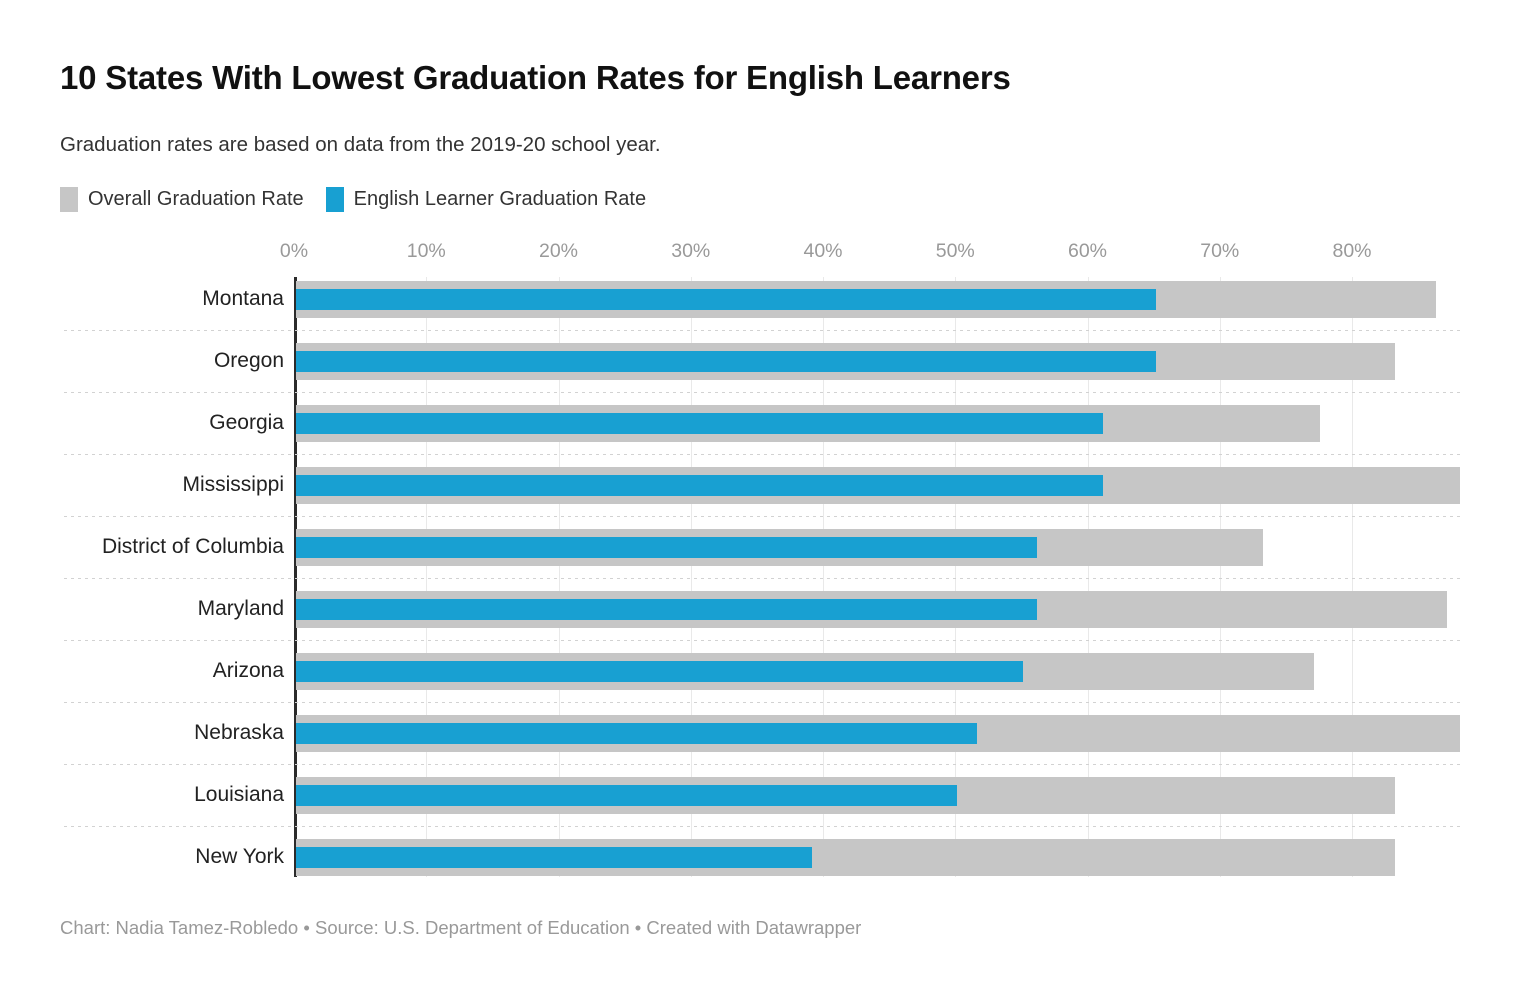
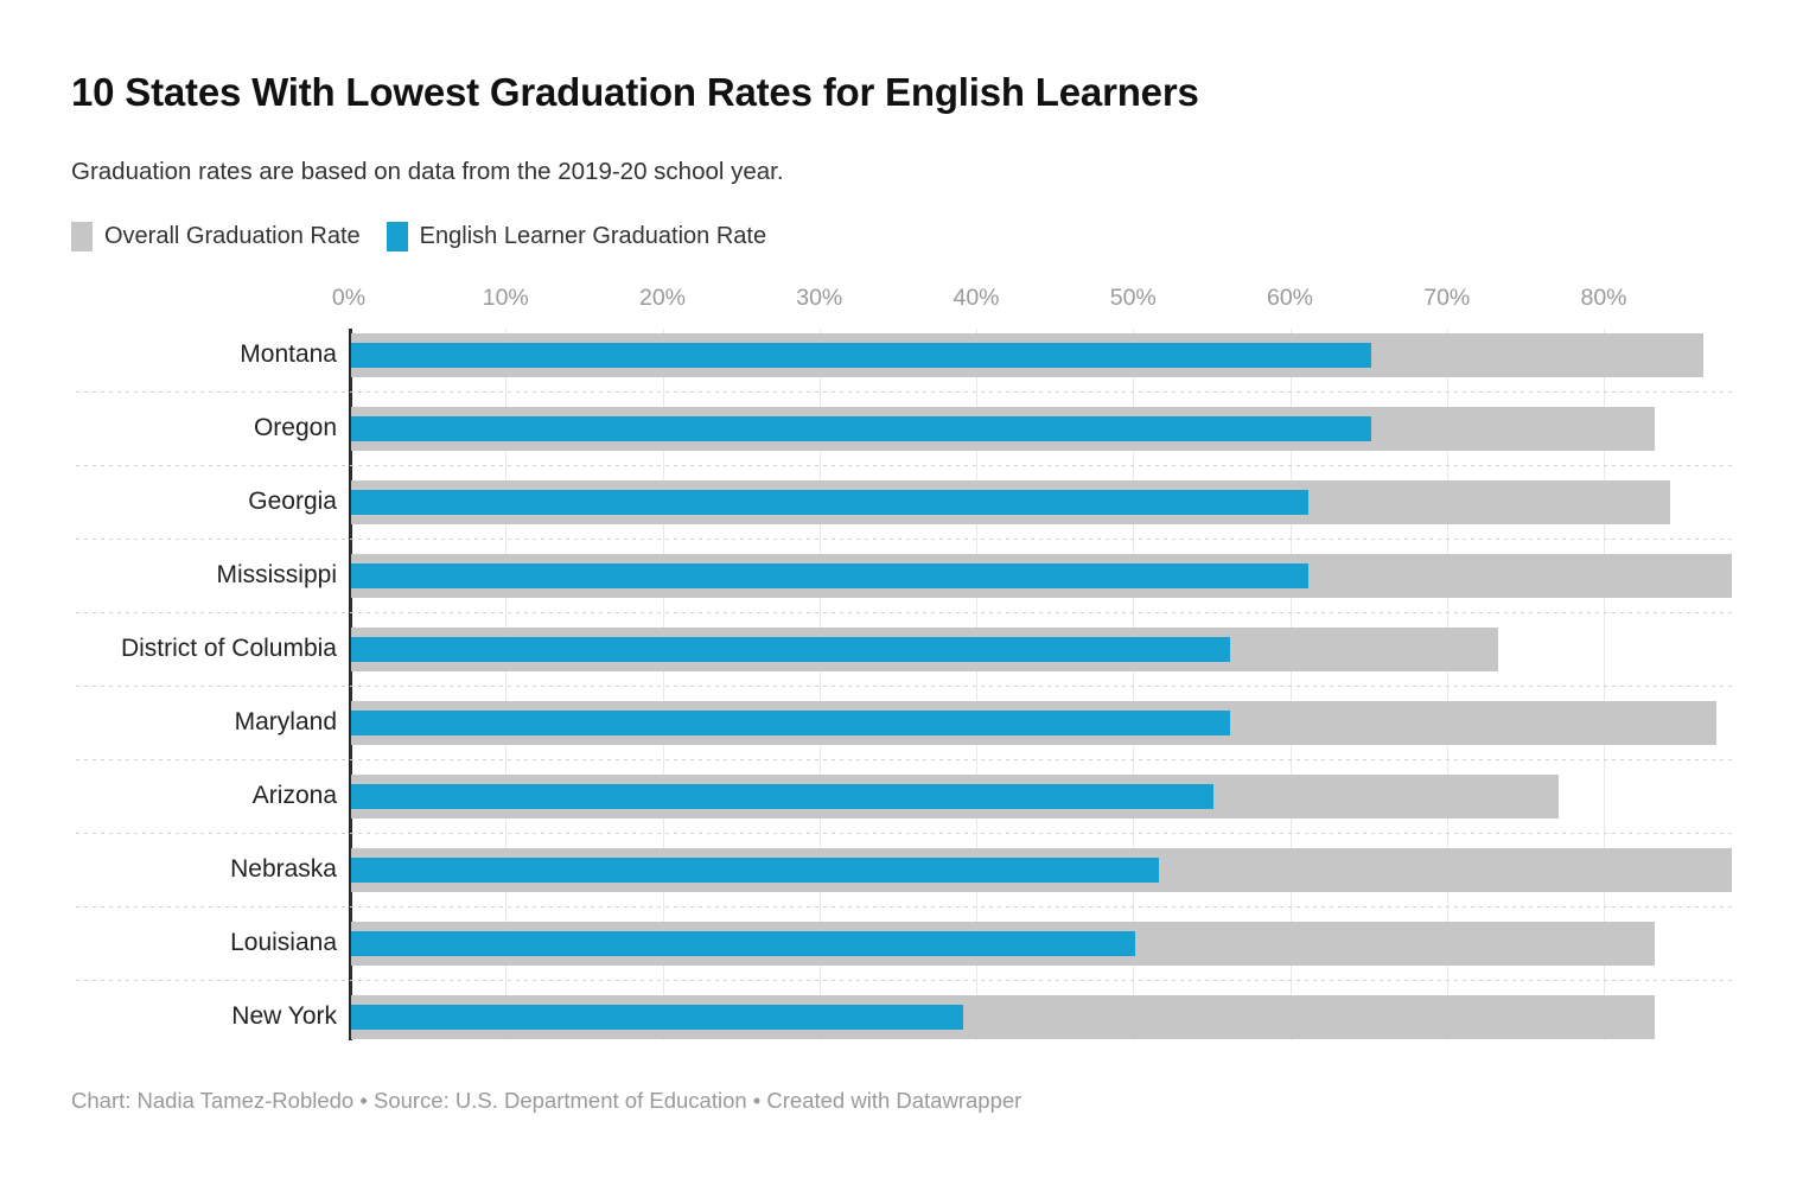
Overall Graduation Rate/Georgia: 77.4% -> 84.1%
